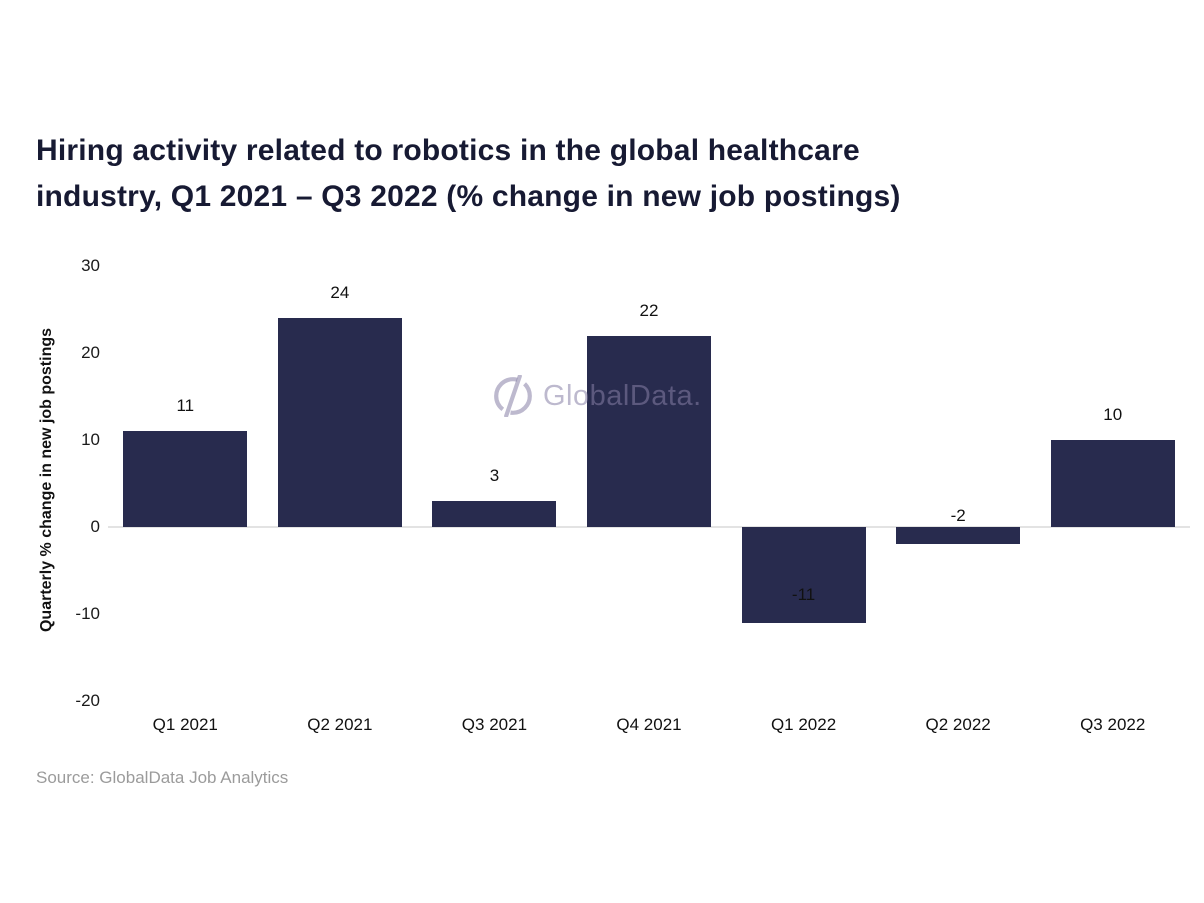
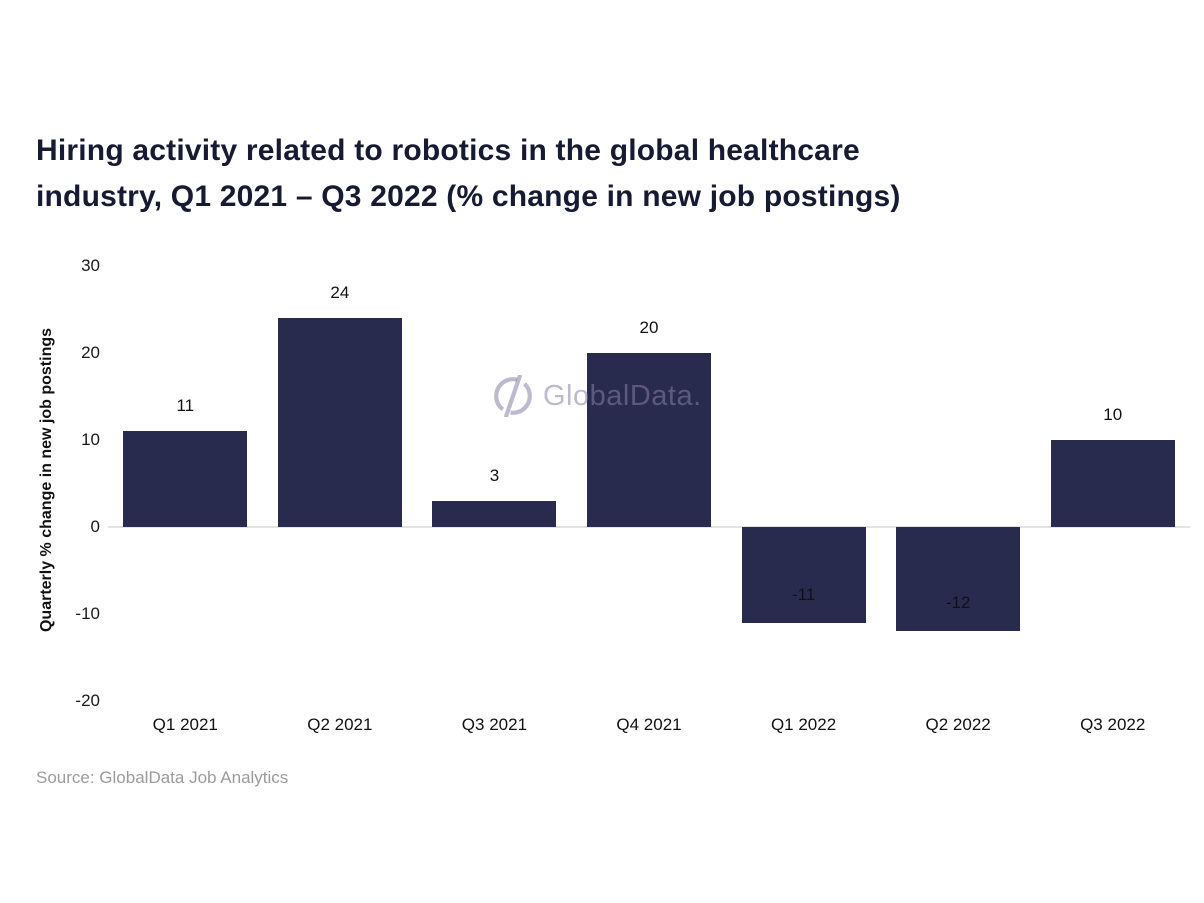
Q4 2021: 22 -> 20
Q2 2022: -2 -> -12
